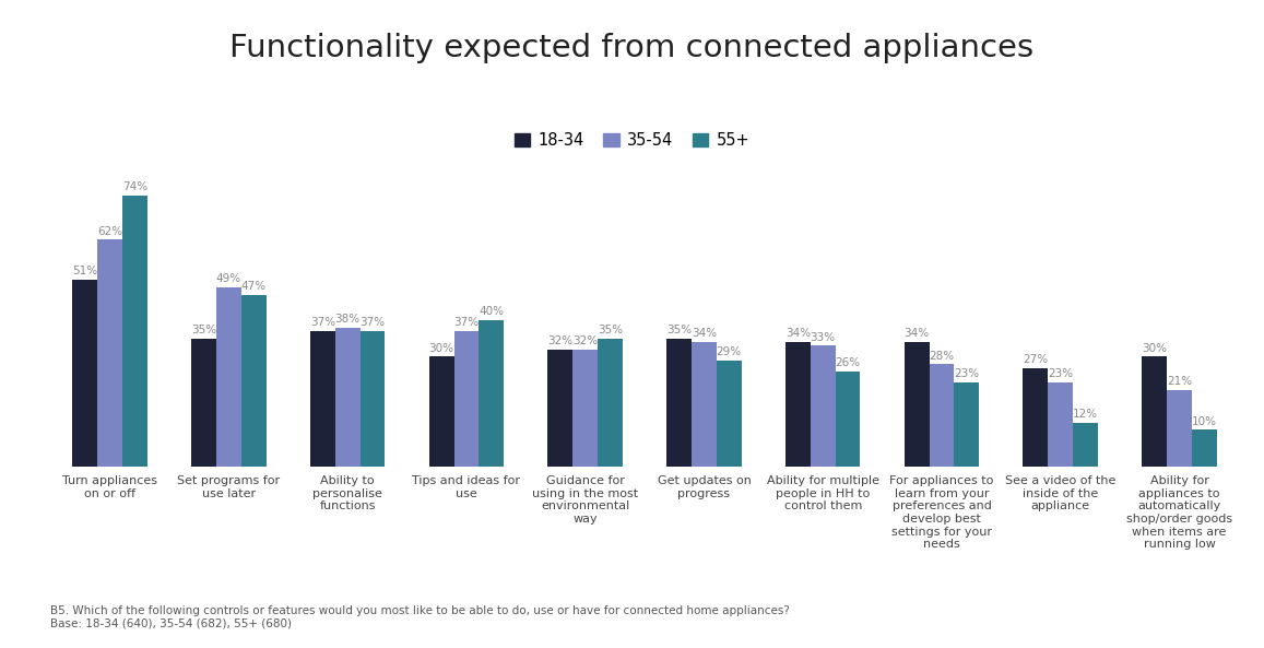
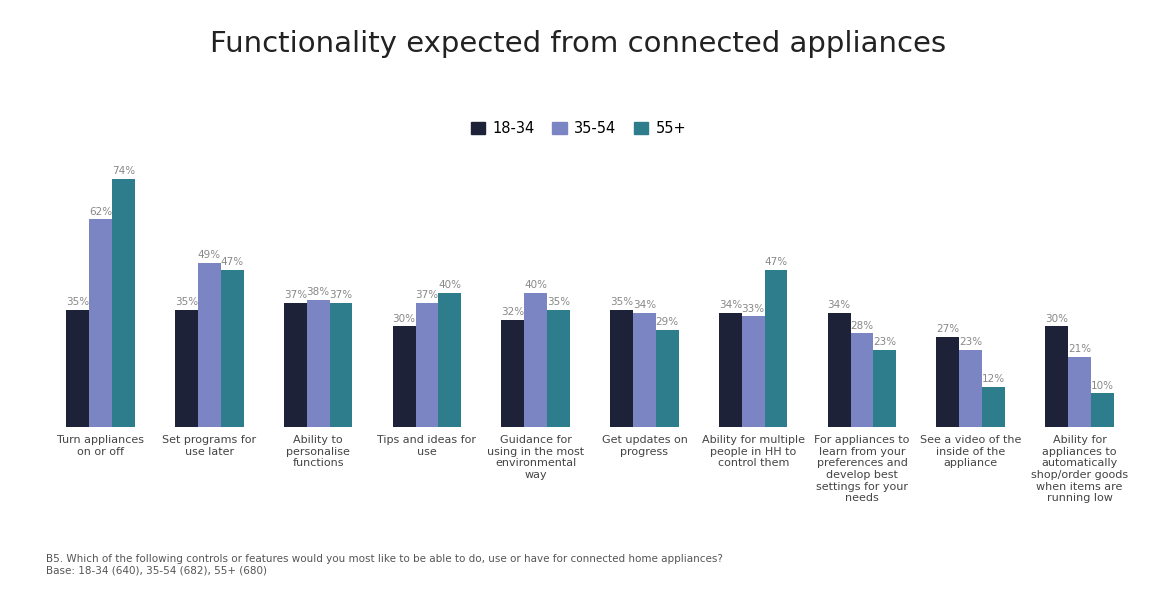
18-34/Turn appliances on or off: 51% -> 35%
35-54/Guidance for using in the most environmental way: 32% -> 40%
55+/Ability for multiple people in HH to control them: 26% -> 47%
